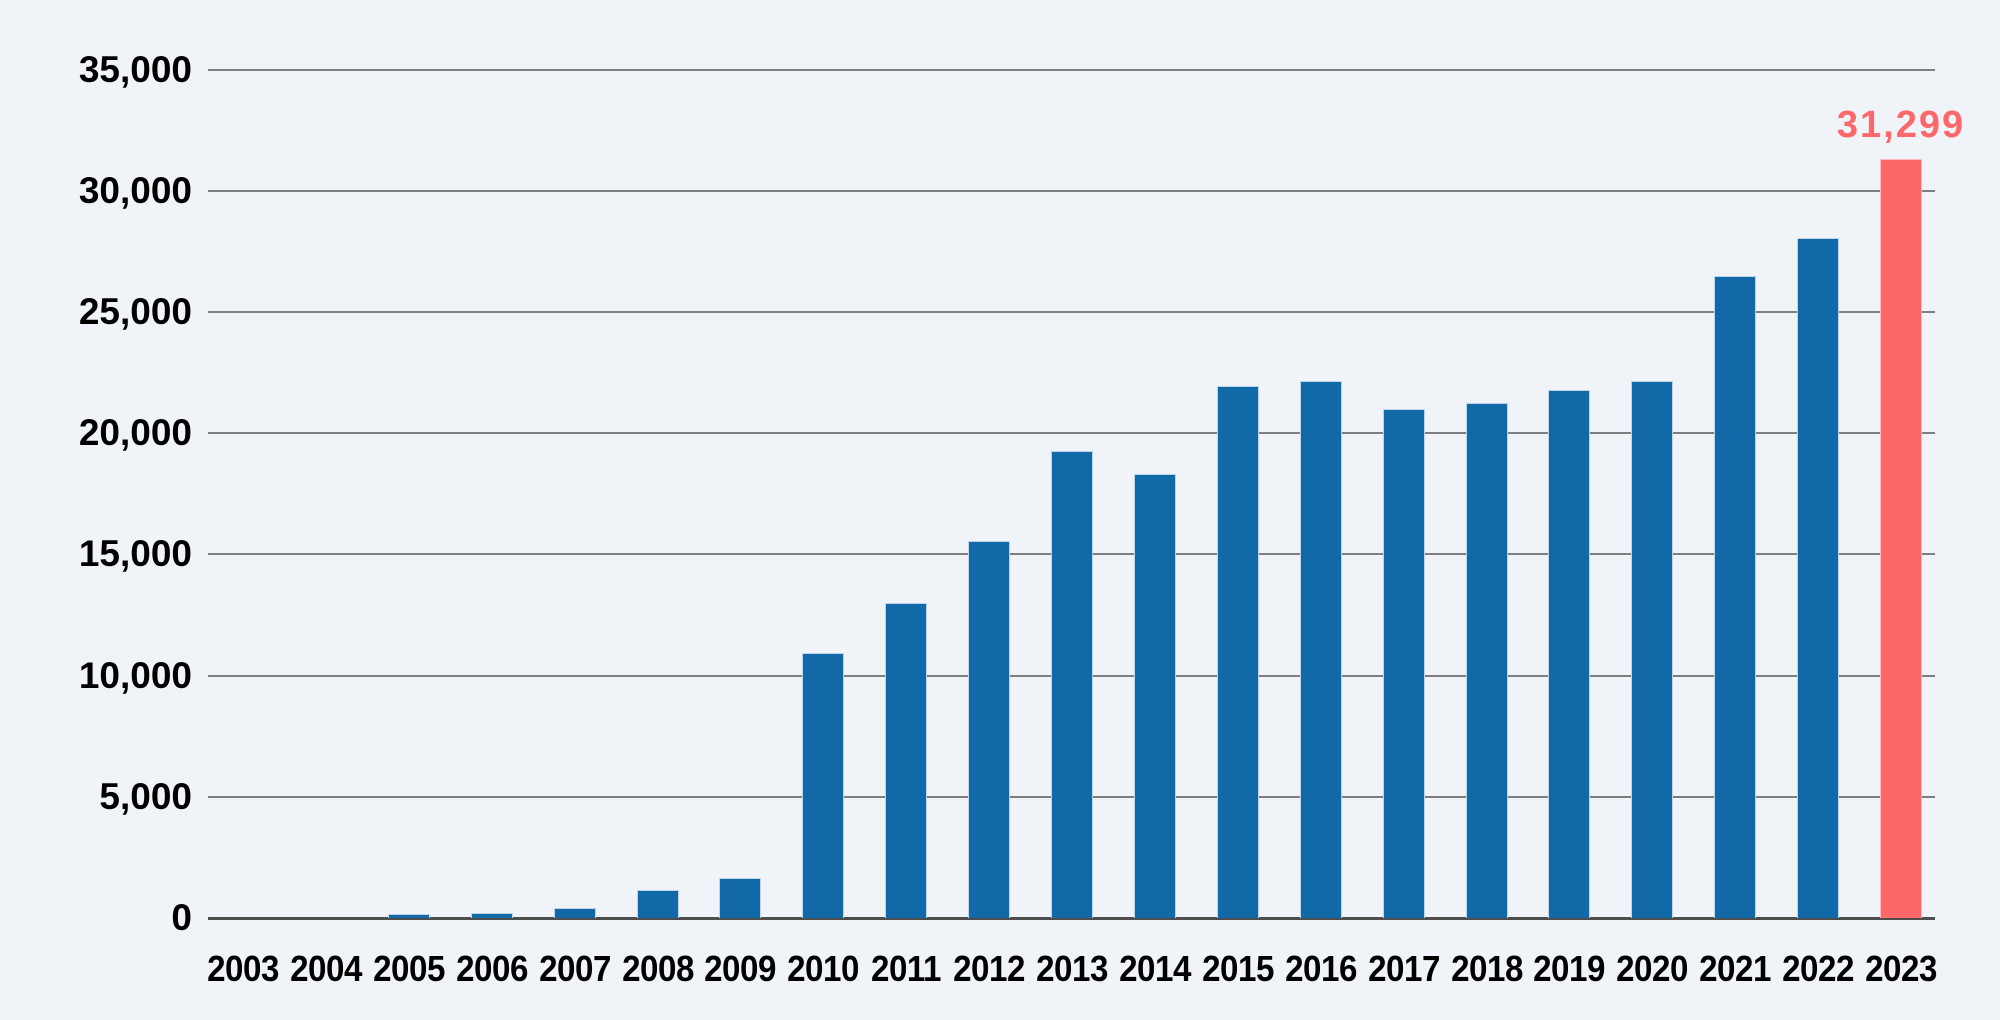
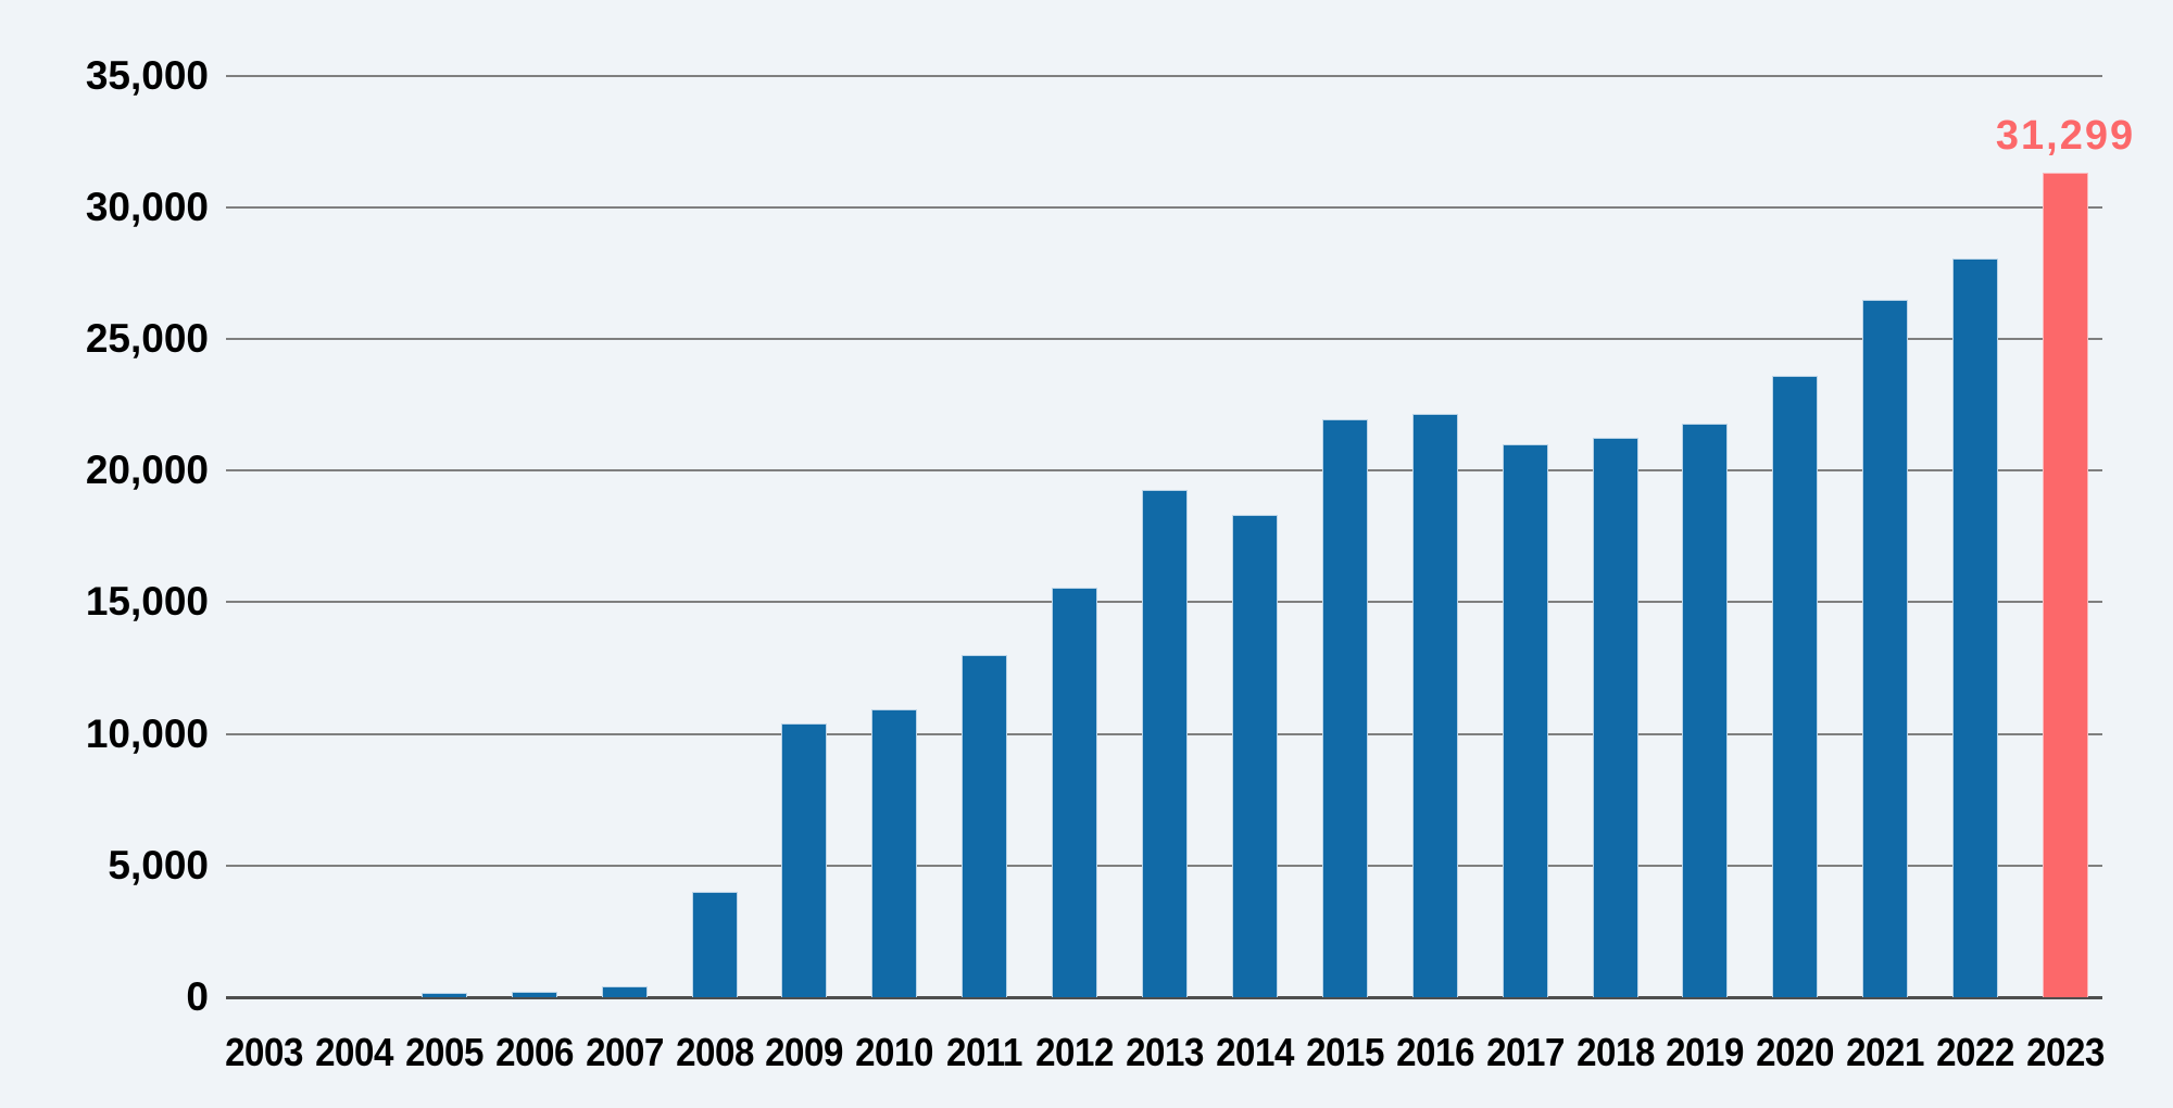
2008: 1100 -> 4000
2009: 1600 -> 10400
2020: 22200 -> 23600
